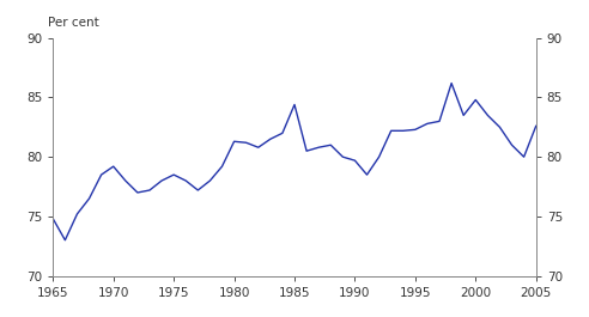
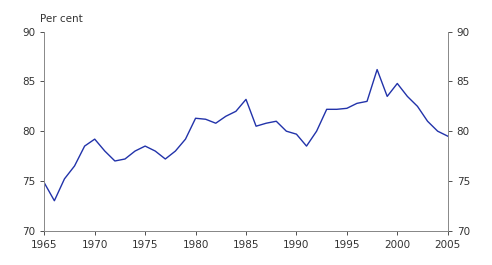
1985: 84.4 -> 83.2
2005: 82.6 -> 79.5
